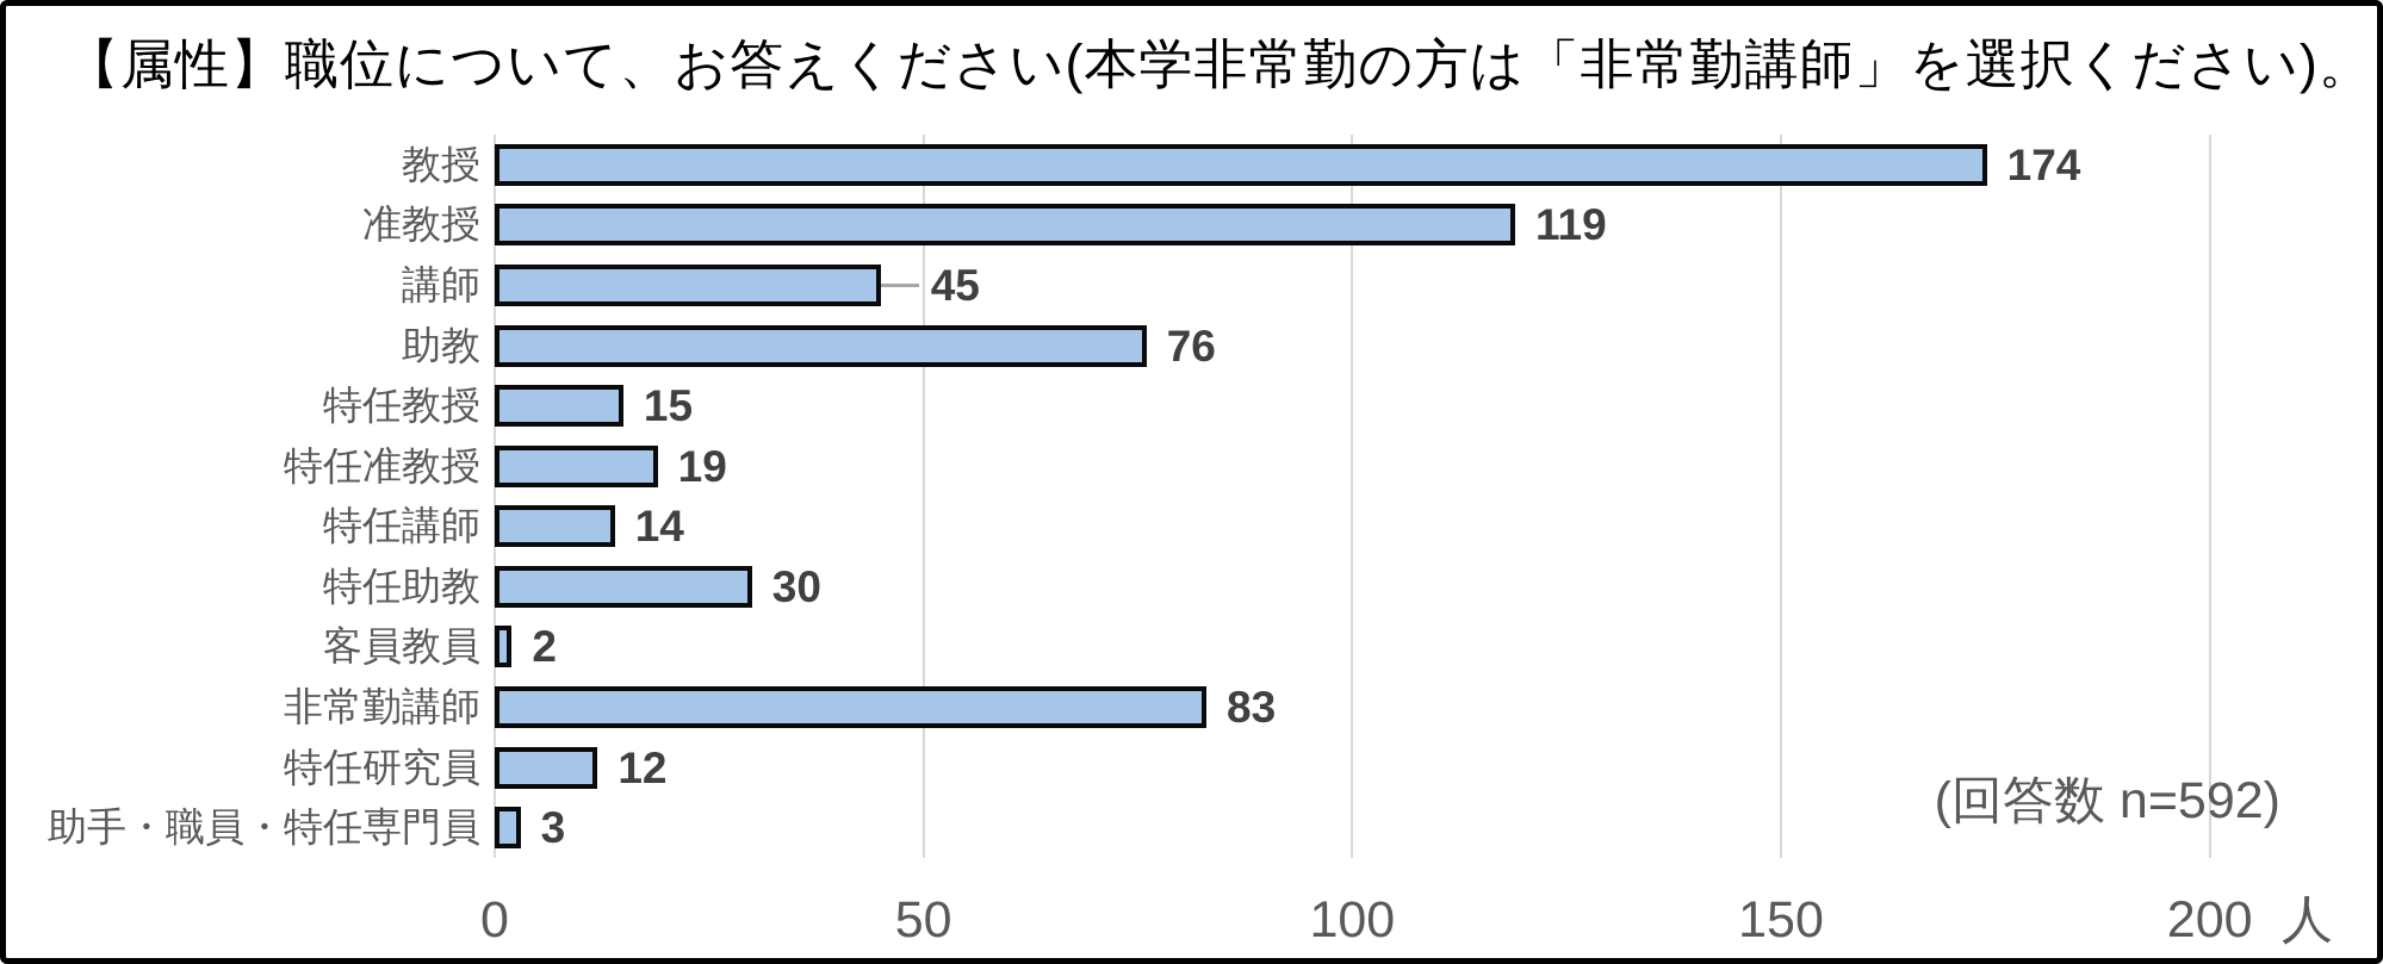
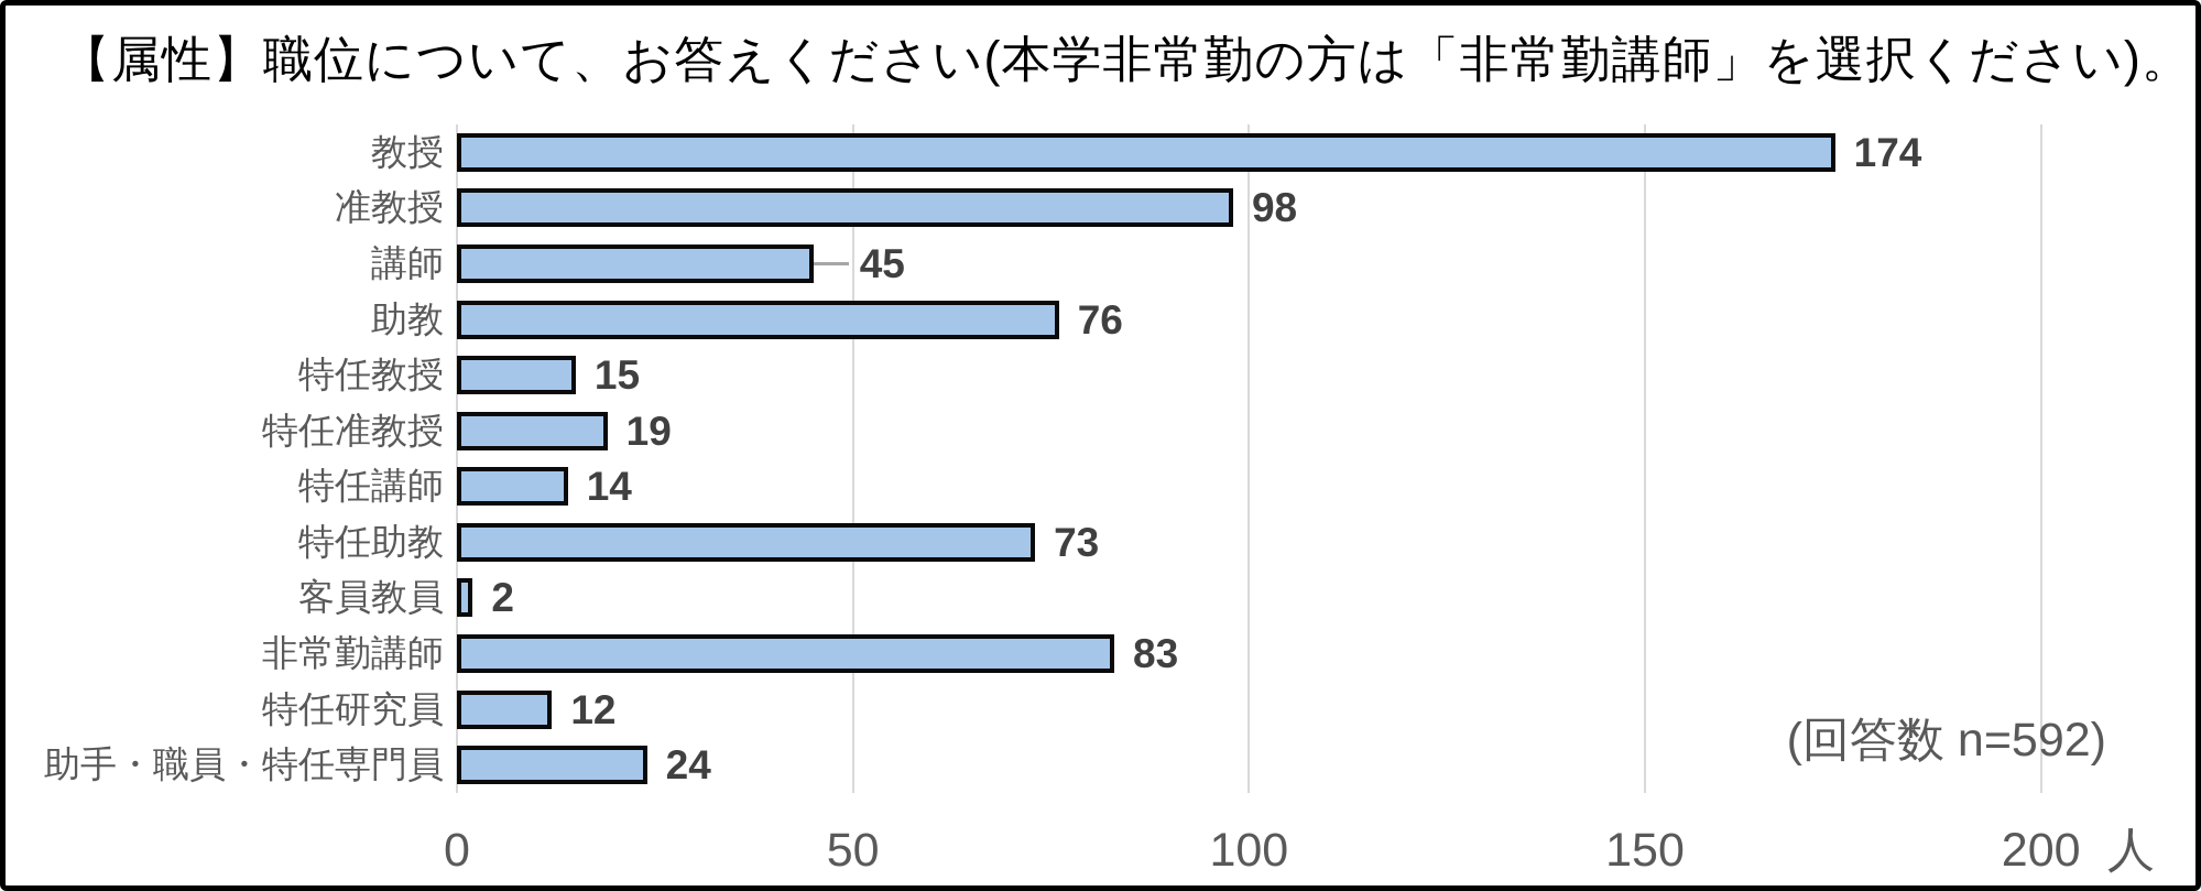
准教授: 119 -> 98
特任助教: 30 -> 73
助手・職員・特任専門員: 3 -> 24
